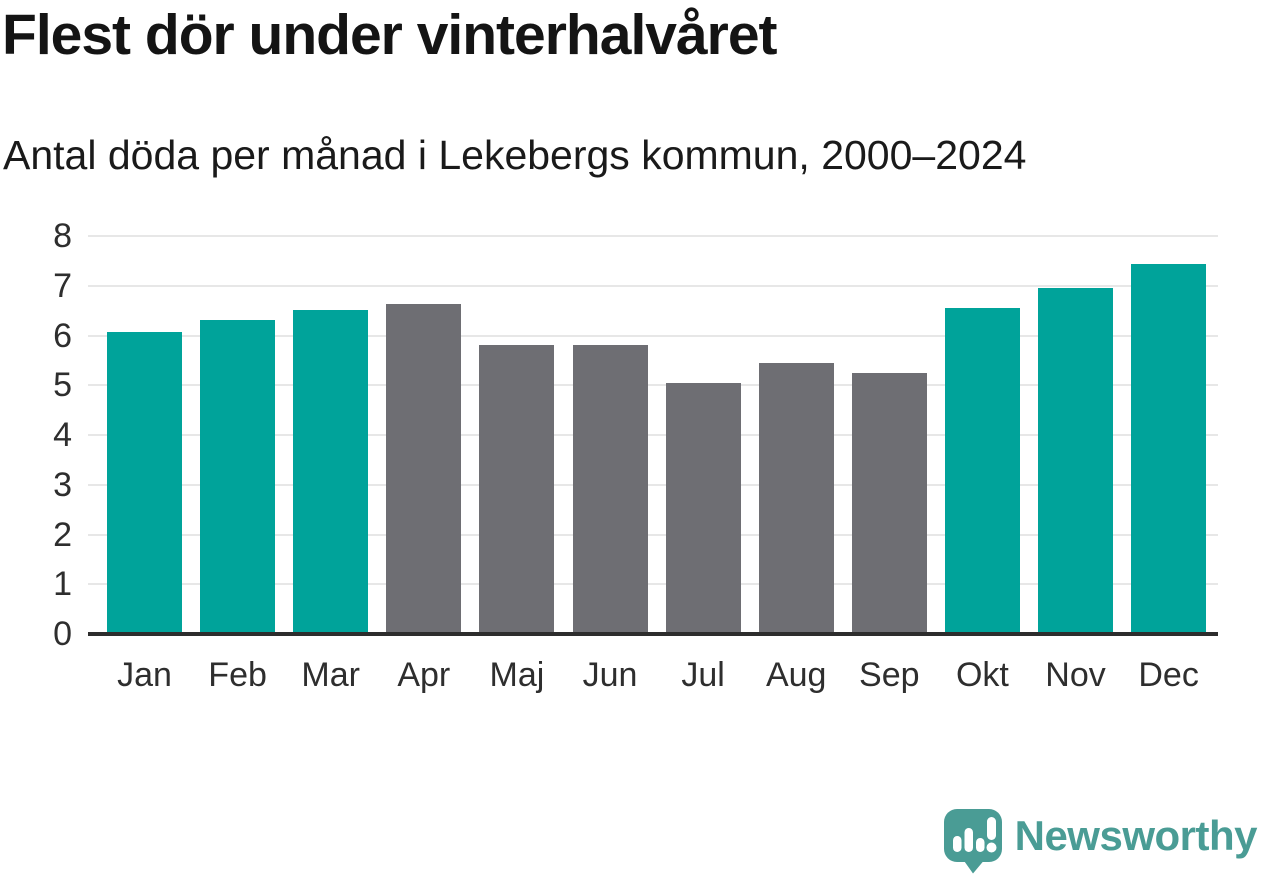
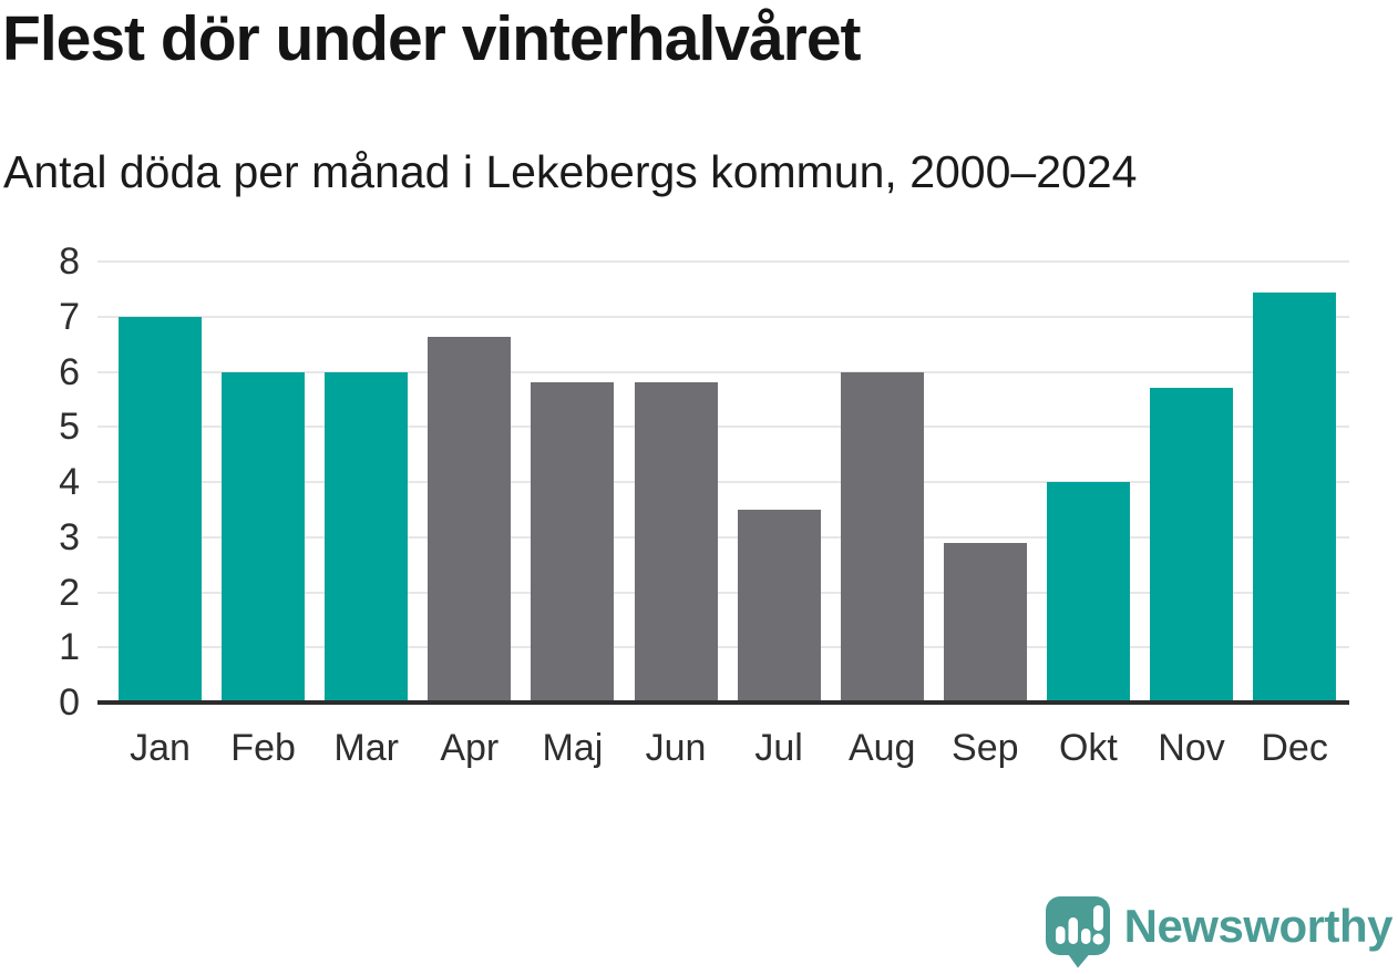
Jan: 6.1 -> 7.0
Feb: 6.3 -> 6.0
Mar: 6.5 -> 6.0
Jul: 5.0 -> 3.5
Aug: 5.4 -> 6.0
Sep: 5.2 -> 2.9
Okt: 6.6 -> 4.0
Nov: 7.0 -> 5.7
